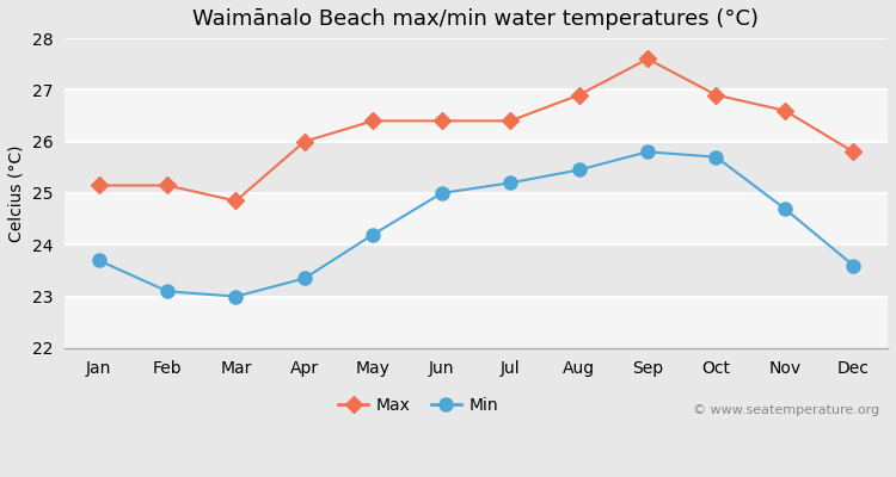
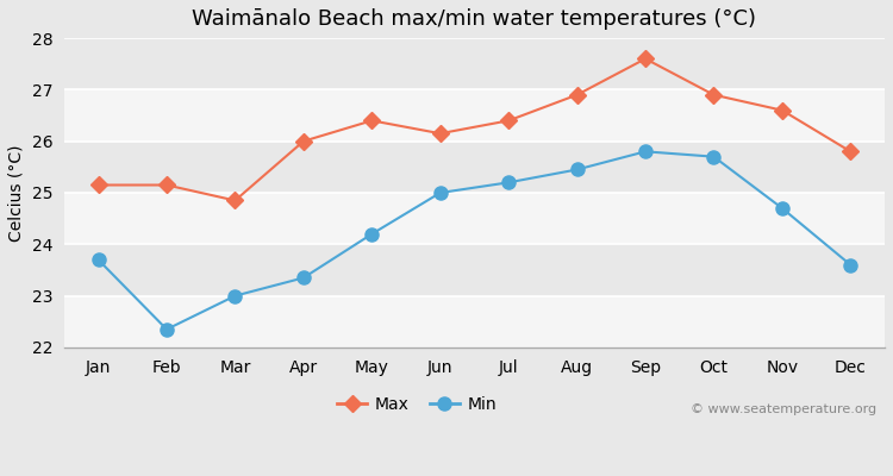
Min/Feb: 23.10 -> 22.35
Max/Jun: 26.40 -> 26.15
